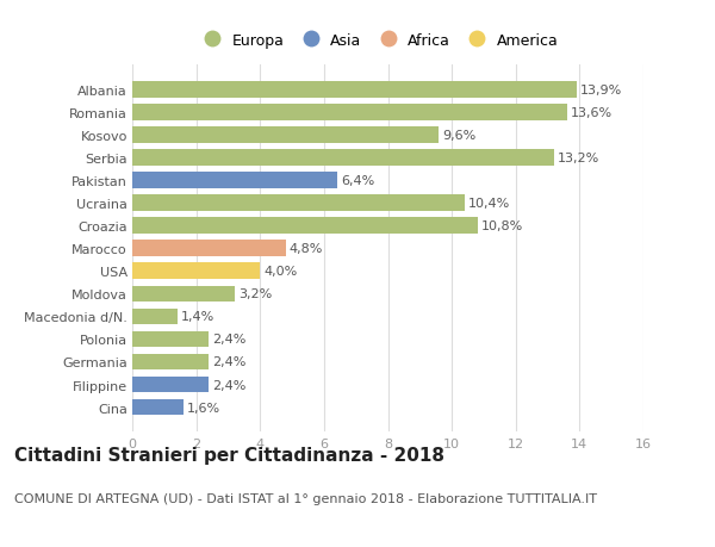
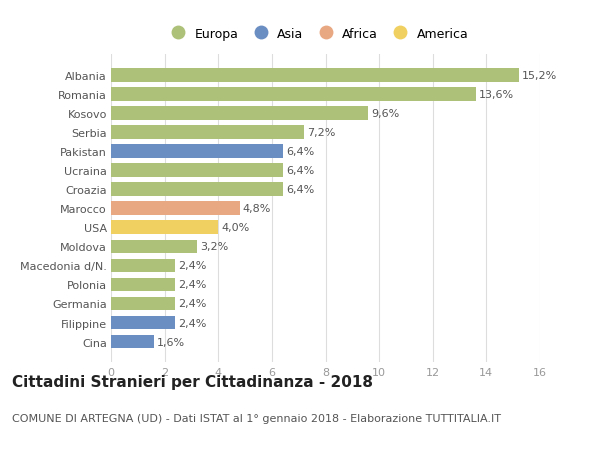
Albania: 13,9% -> 15,2%
Serbia: 13,2% -> 7,2%
Ucraina: 10,4% -> 6,4%
Croazia: 10,8% -> 6,4%
Macedonia d/N.: 1,4% -> 2,4%
